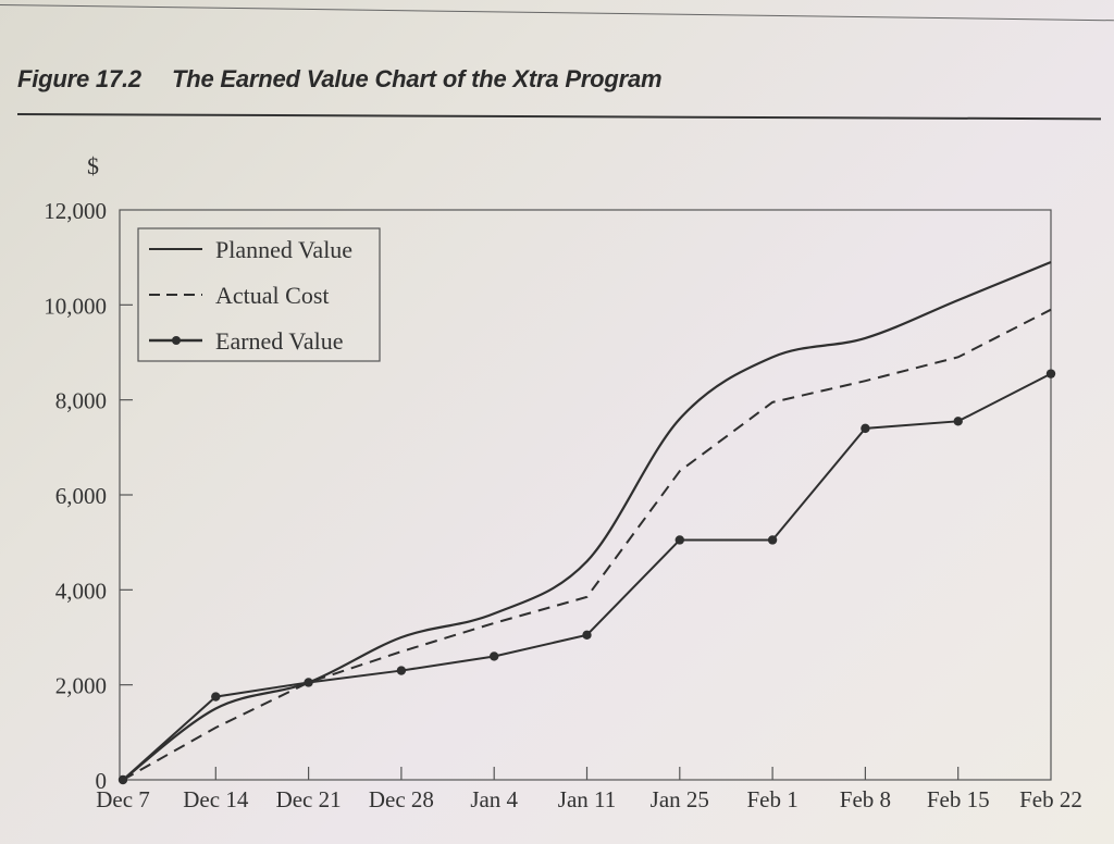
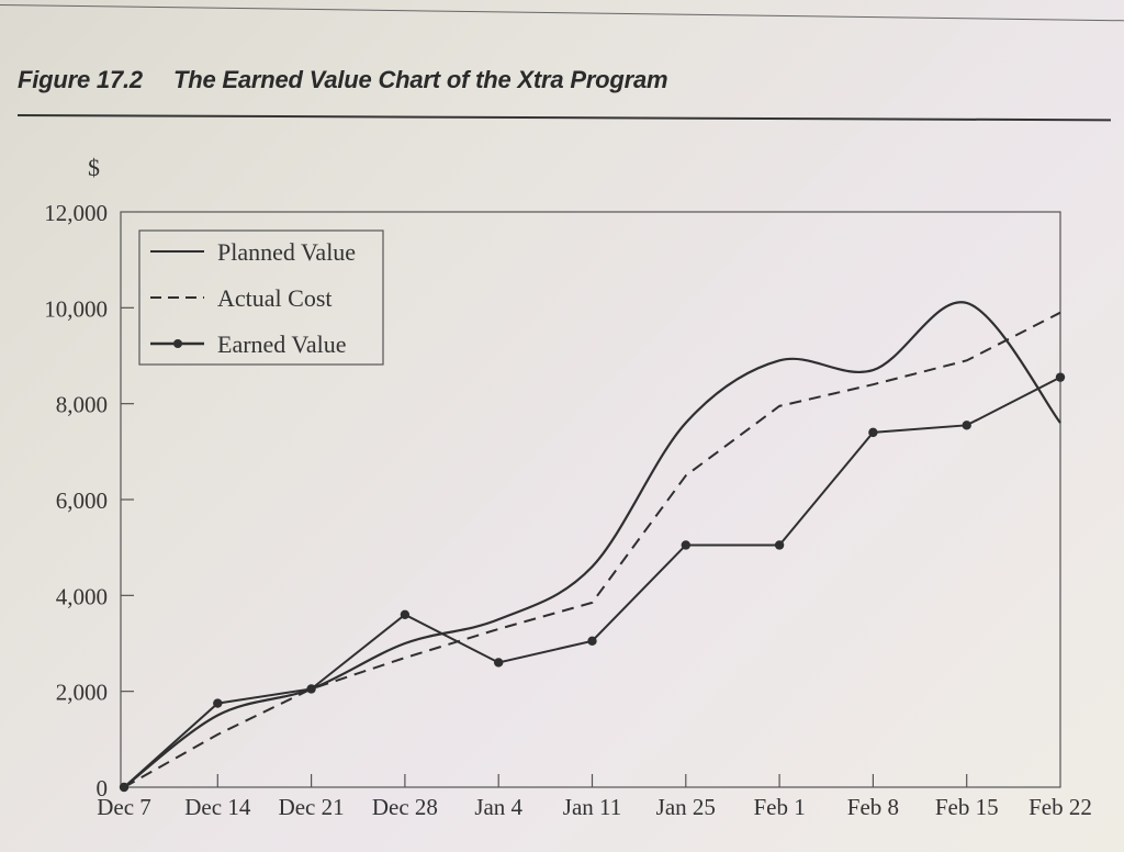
Earned Value/Dec 28: 2300 -> 3600
Planned Value/Feb 8: 9300 -> 8700
Planned Value/Feb 22: 10900 -> 7600
